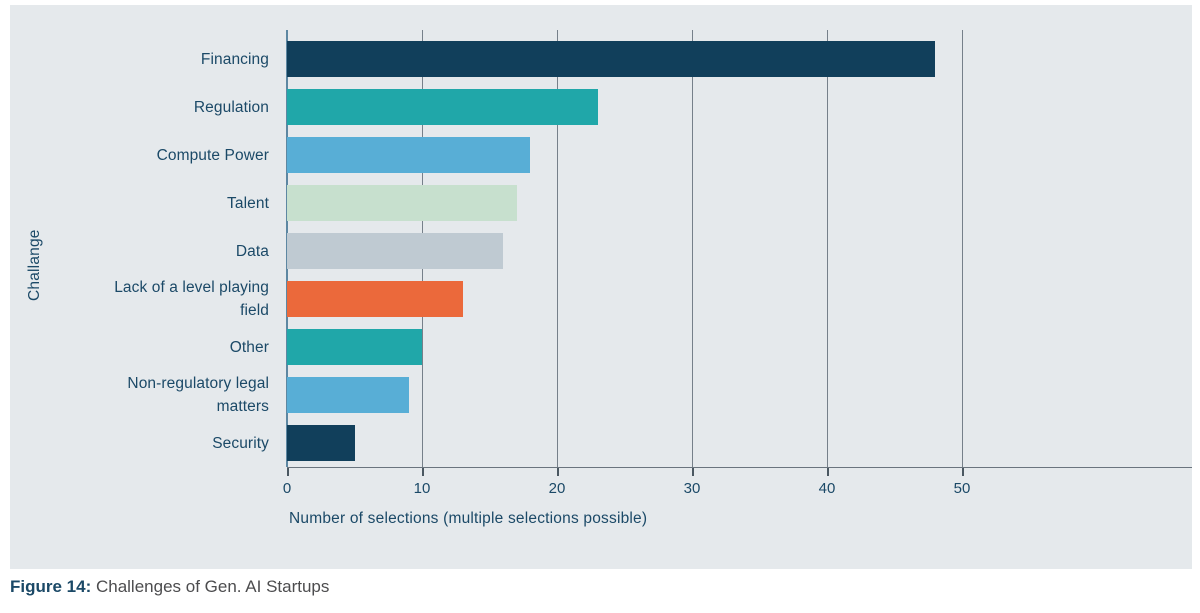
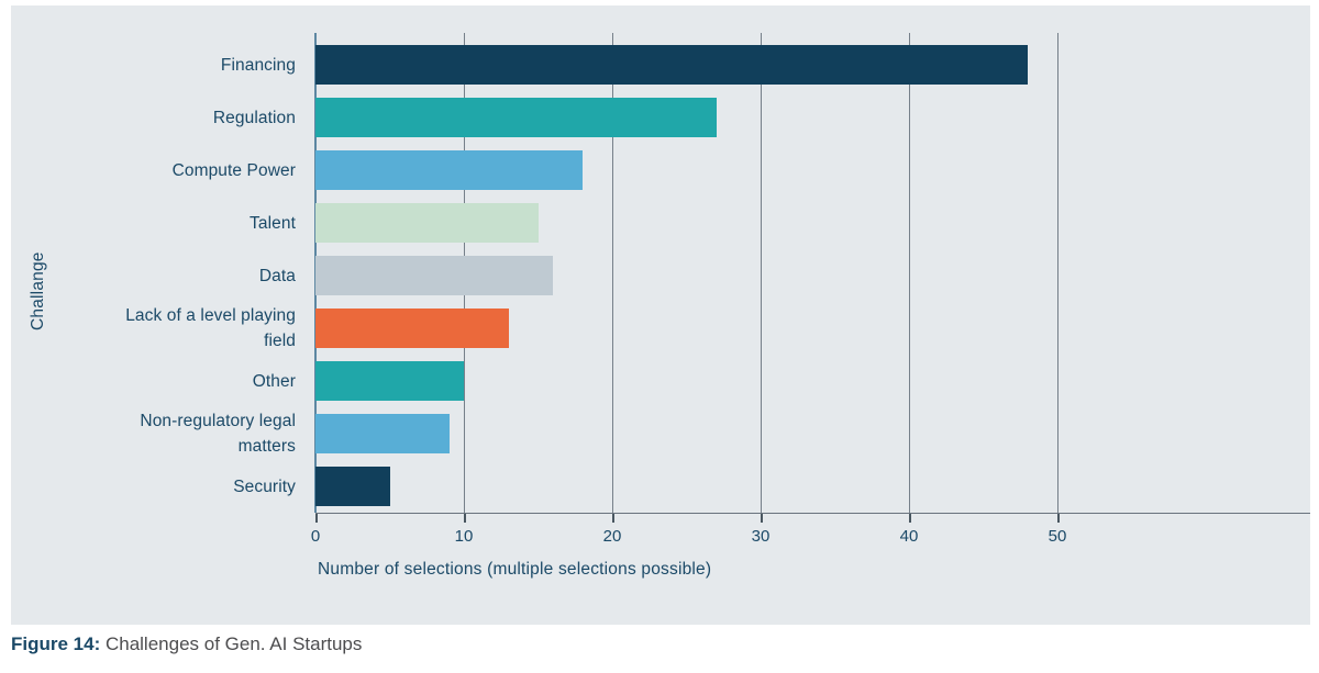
Regulation: 23 -> 27
Talent: 17 -> 15
